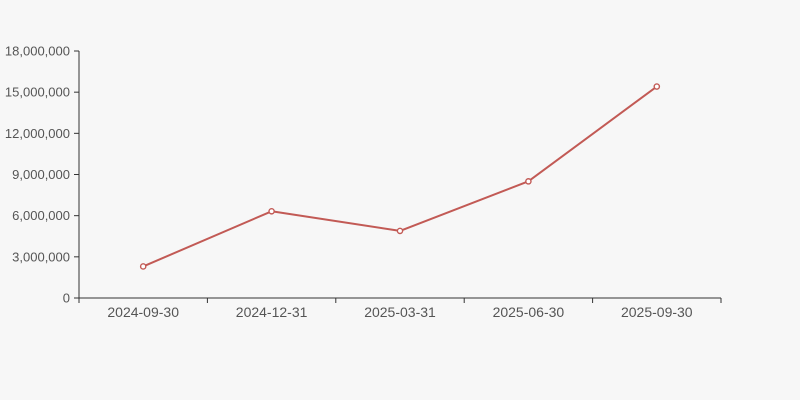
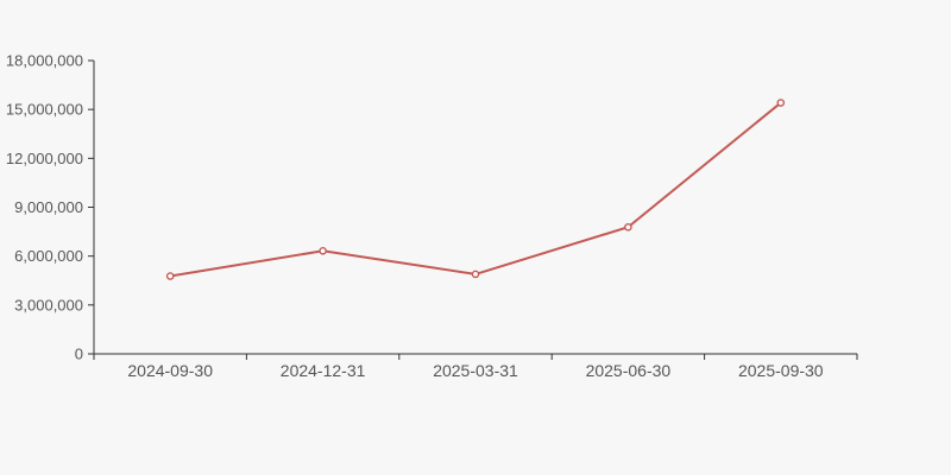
2024-09-30: 2300000 -> 4800000
2025-06-30: 8500000 -> 7800000
